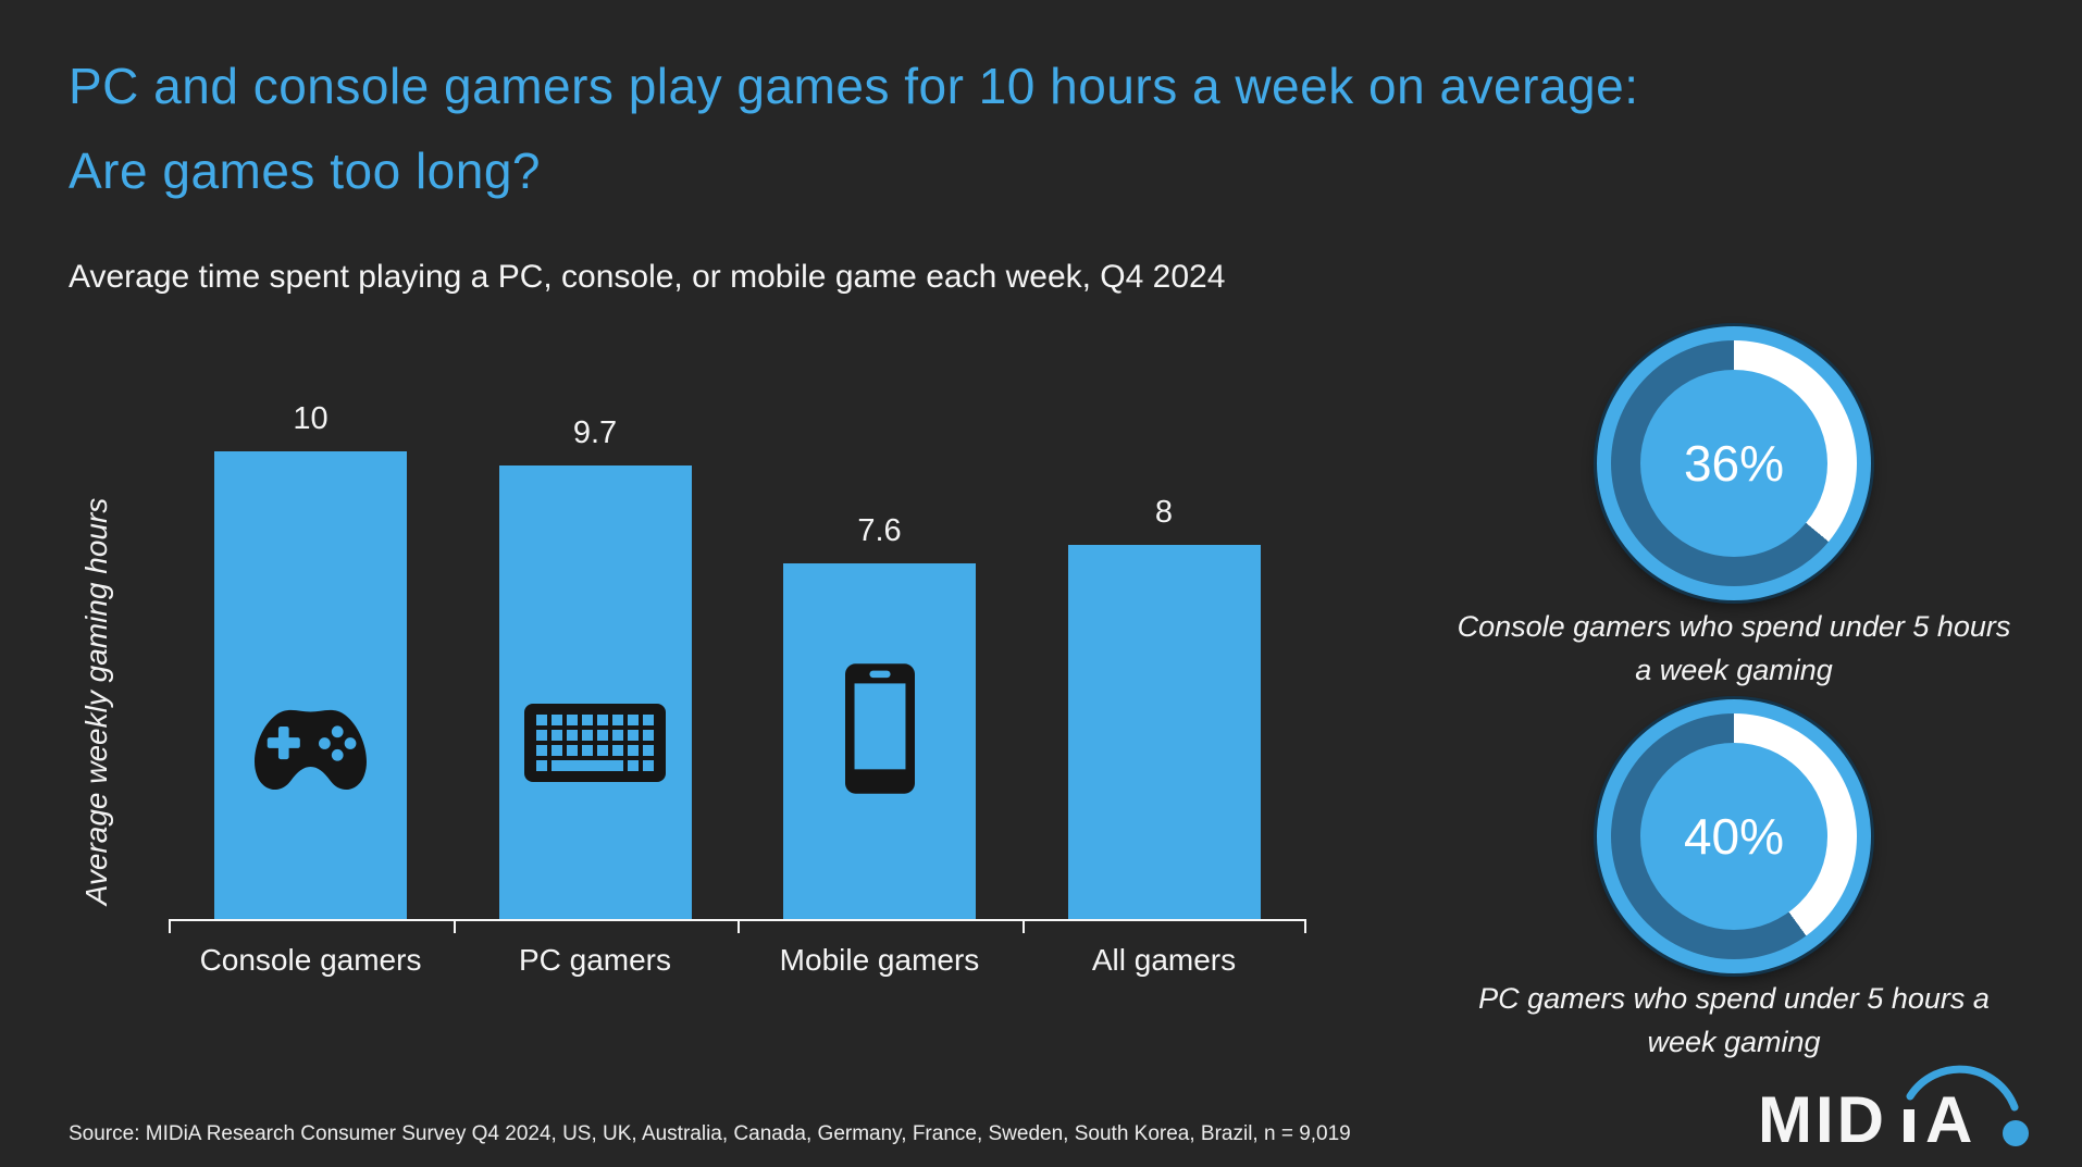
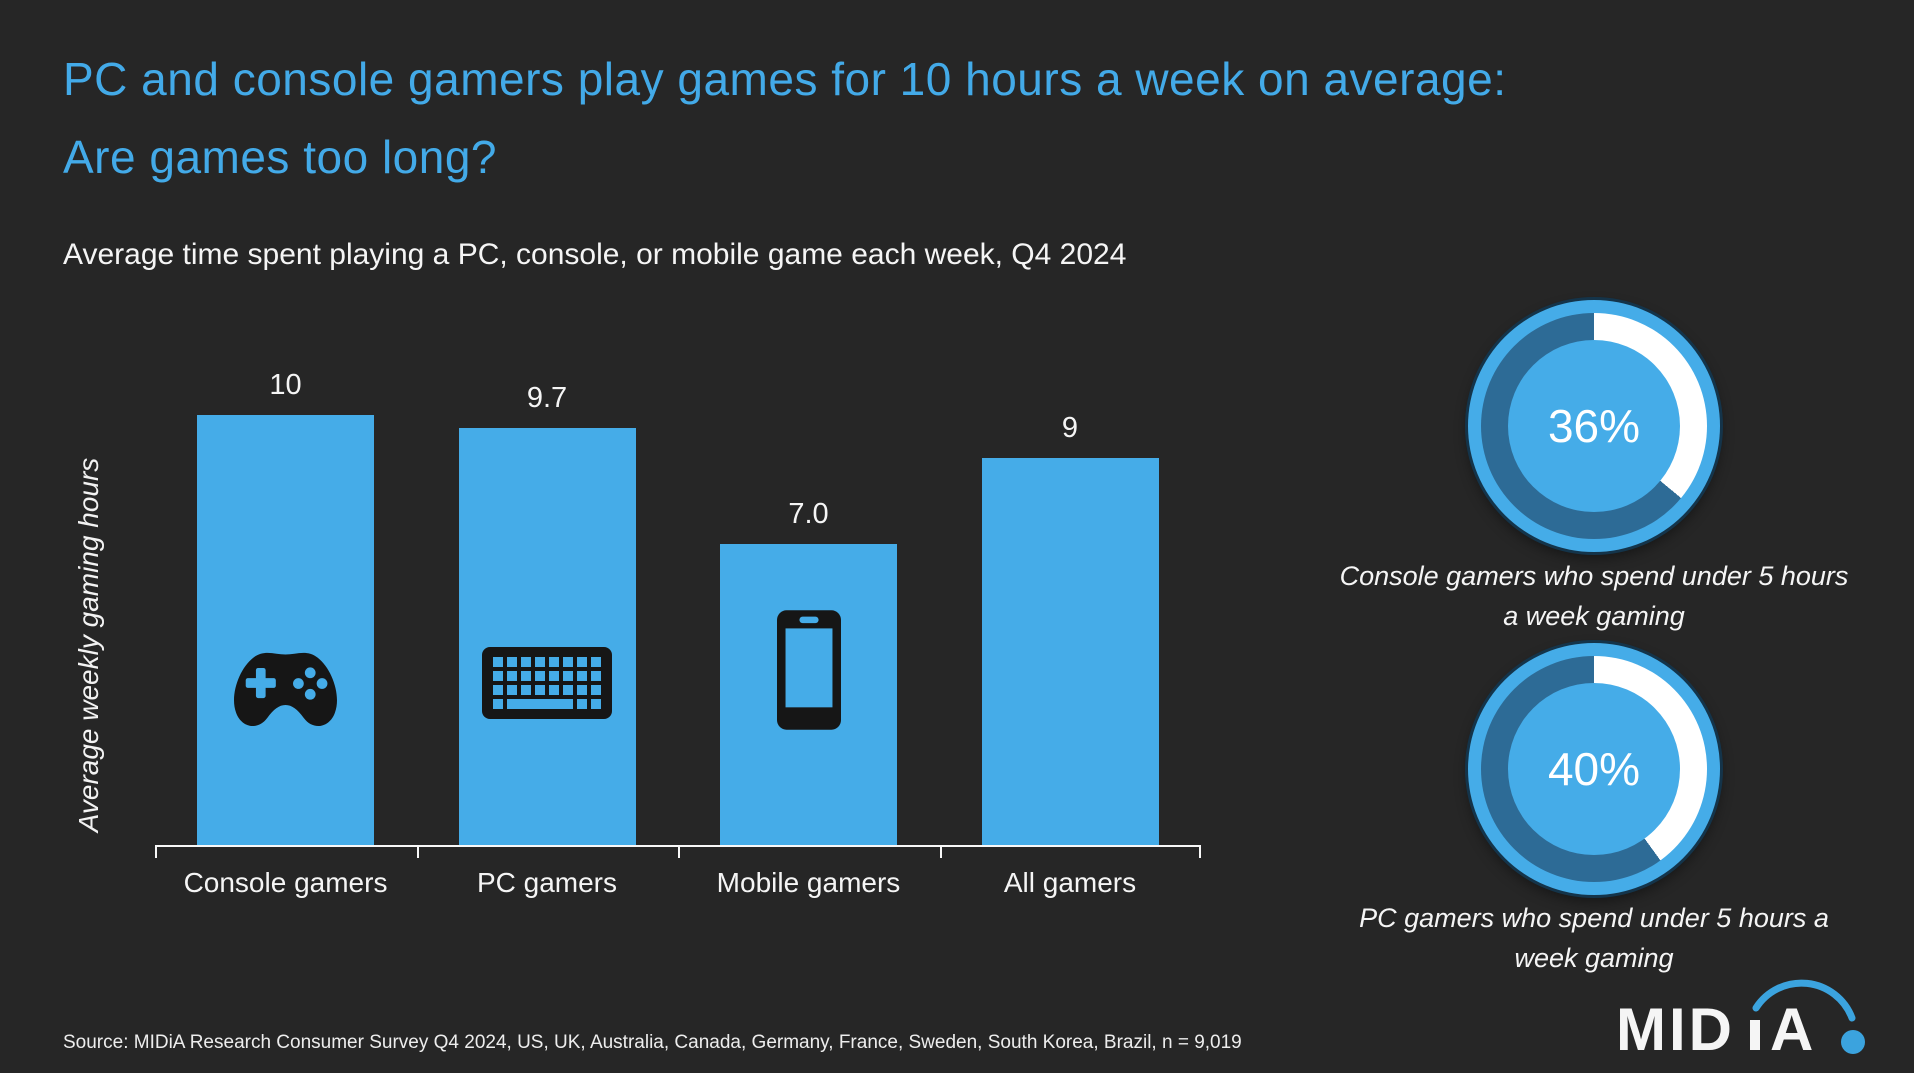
Mobile gamers: 7.6 -> 7.0
All gamers: 8 -> 9
